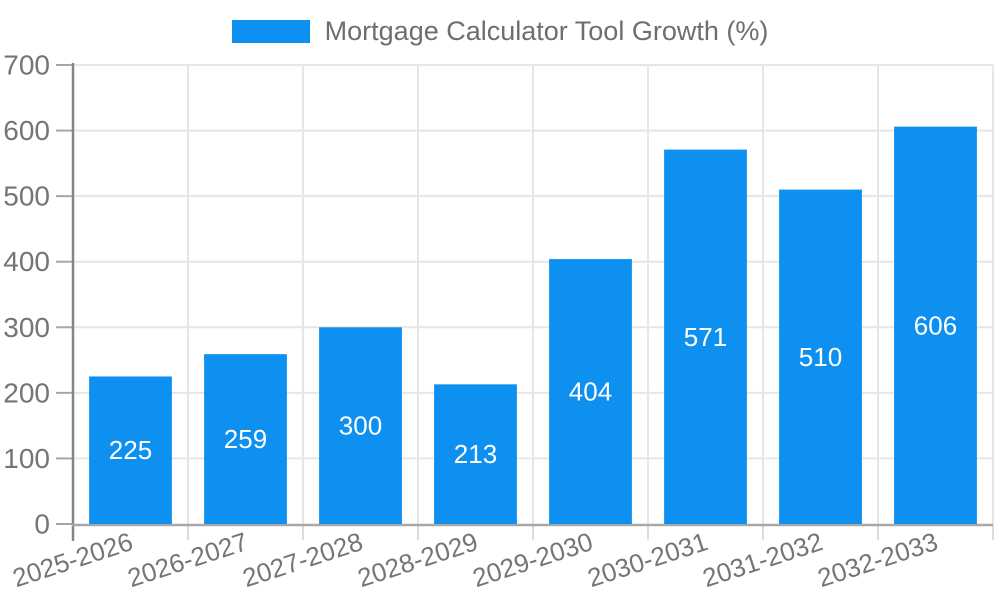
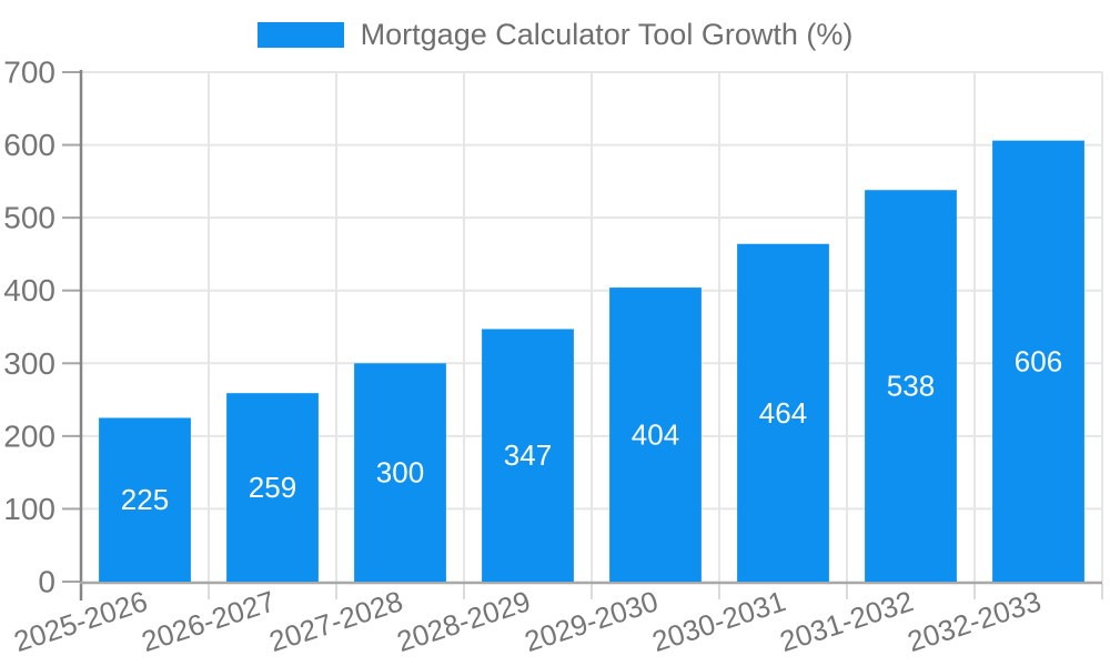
2028-2029: 213 -> 347
2030-2031: 571 -> 464
2031-2032: 510 -> 538
